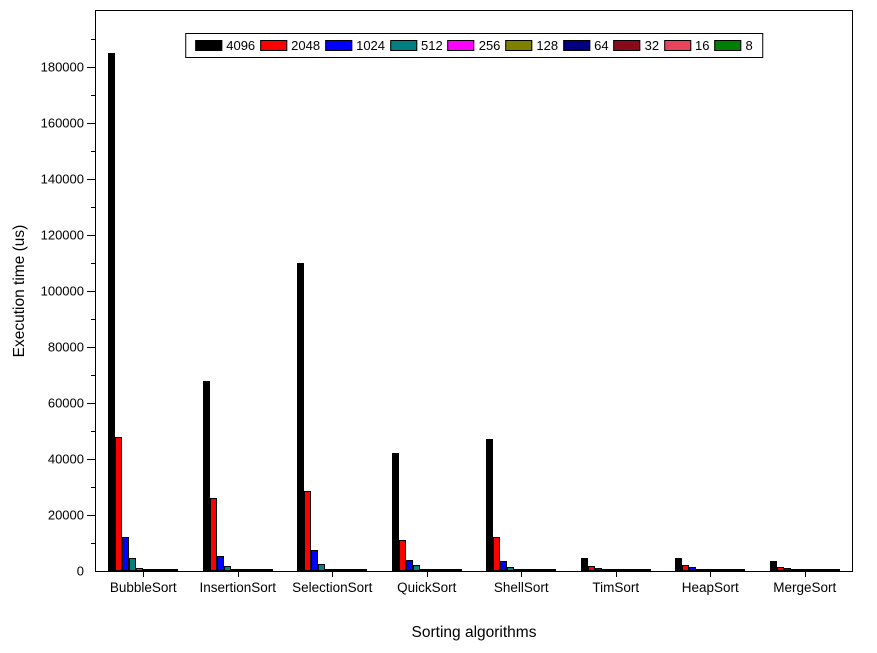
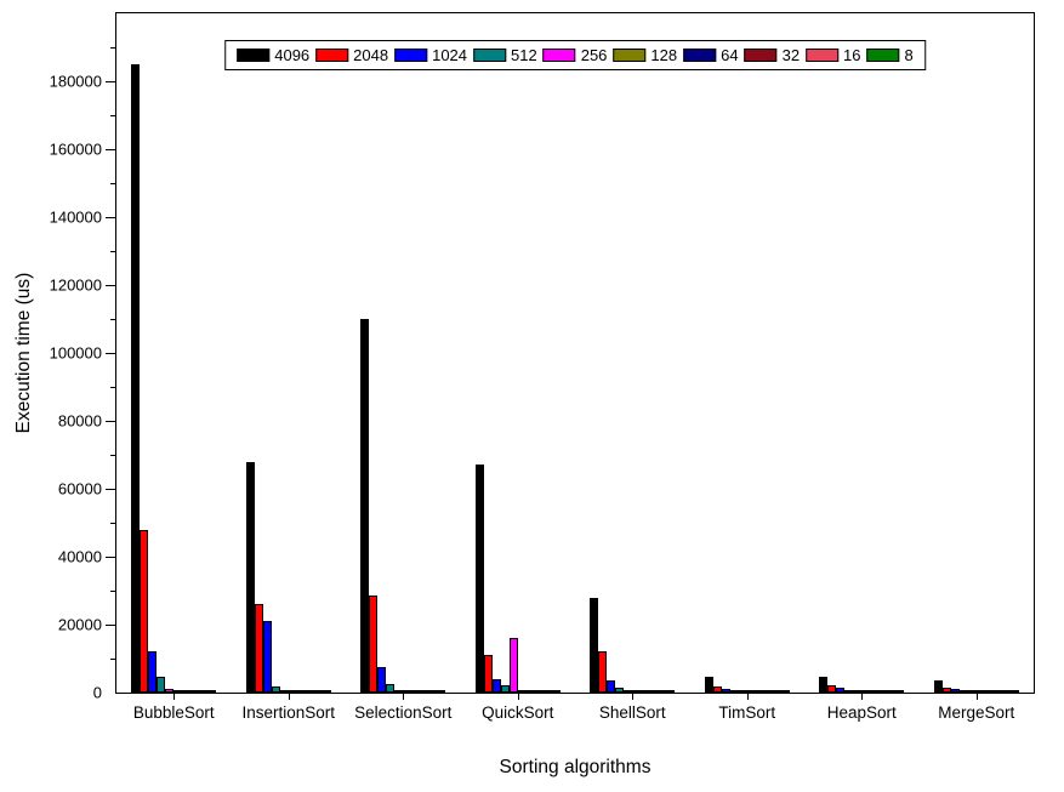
1024/InsertionSort: 6000 -> 21000
4096/QuickSort: 42000 -> 67000
256/QuickSort: 1000 -> 16000
4096/ShellSort: 47000 -> 28000
